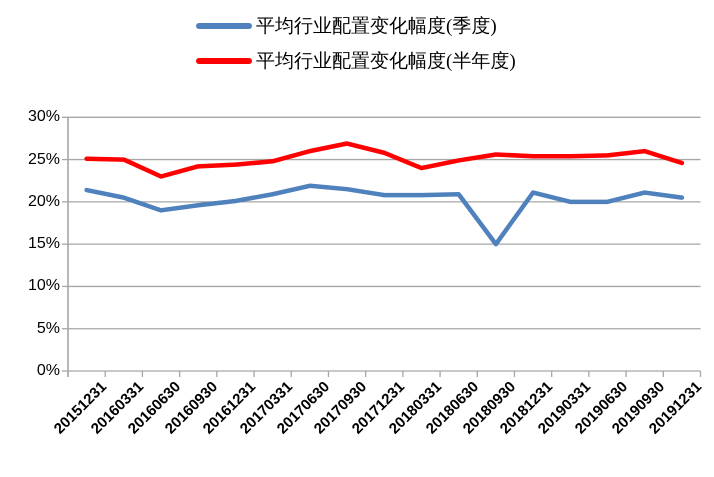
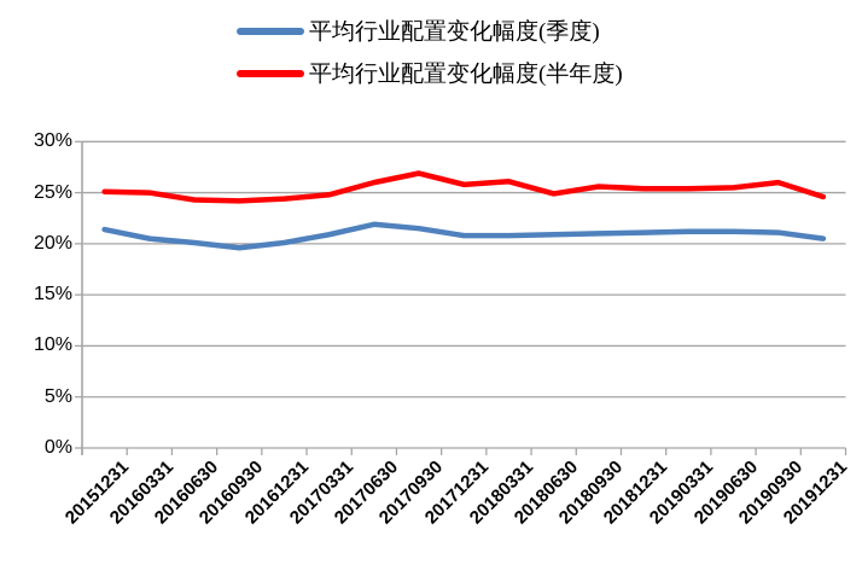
平均行业配置变化幅度(季度)/20160630: 19% -> 20%
平均行业配置变化幅度(半年度)/20160630: 23% -> 24%
平均行业配置变化幅度(半年度)/20180331: 24% -> 26%
平均行业配置变化幅度(季度)/20180930: 15% -> 21%
平均行业配置变化幅度(季度)/20190331: 20% -> 21%
平均行业配置变化幅度(季度)/20190630: 20% -> 21%
